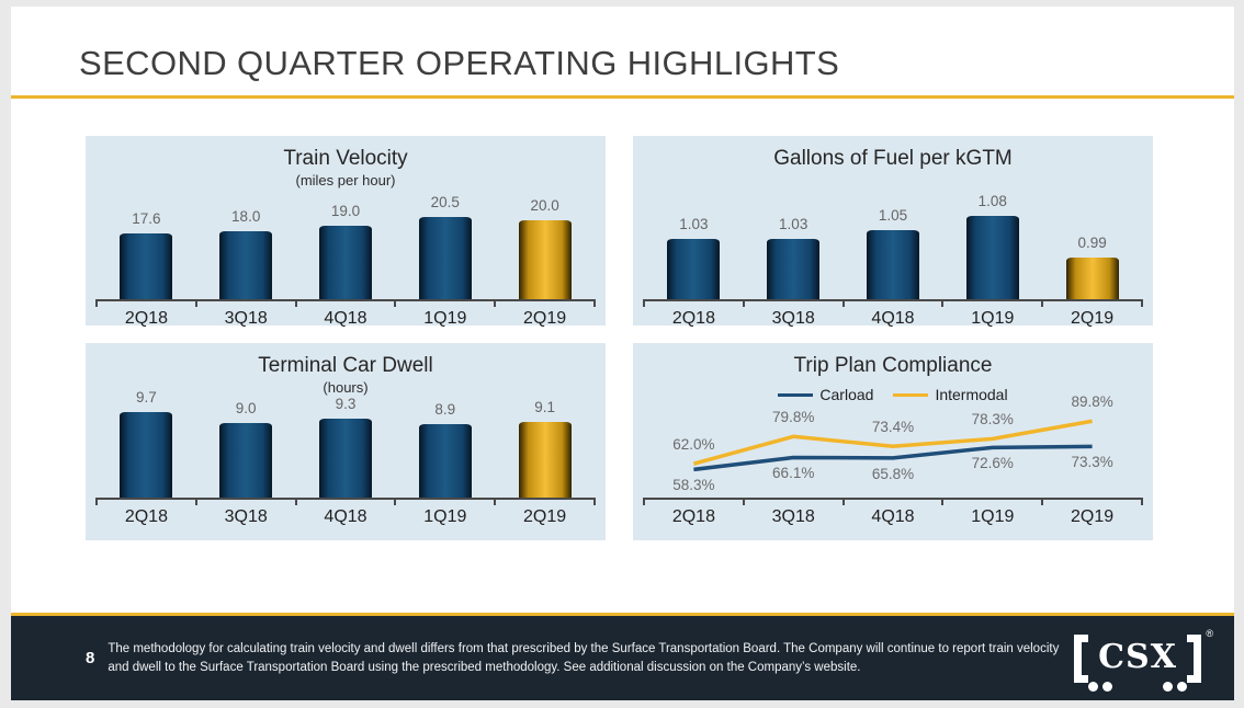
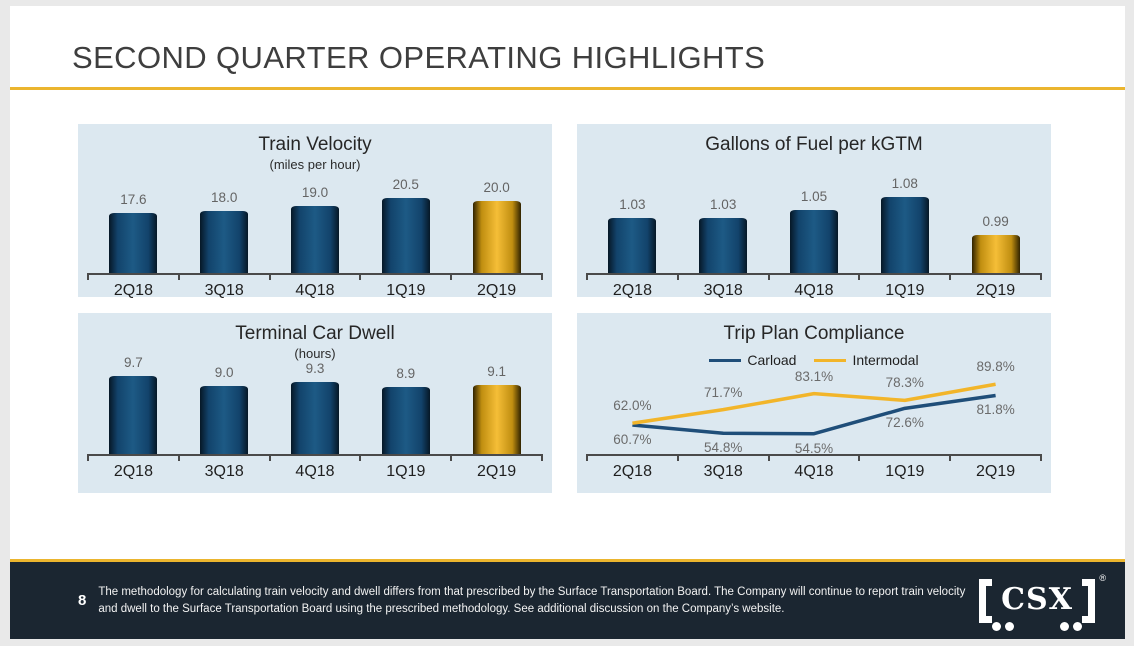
Trip Plan Compliance/Carload/2Q18: 58.3% -> 60.7%
Trip Plan Compliance/Carload/3Q18: 66.1% -> 54.8%
Trip Plan Compliance/Intermodal/3Q18: 79.8% -> 71.7%
Trip Plan Compliance/Carload/4Q18: 65.8% -> 54.5%
Trip Plan Compliance/Intermodal/4Q18: 73.4% -> 83.1%
Trip Plan Compliance/Carload/2Q19: 73.3% -> 81.8%
